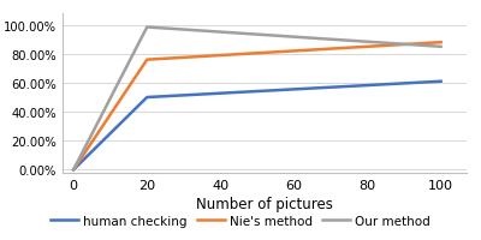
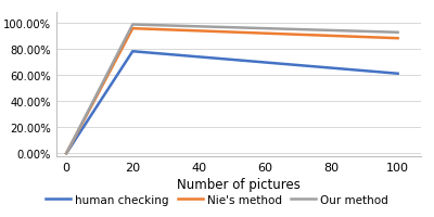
human checking/20: 50% -> 78%
Nie's method/20: 76% -> 95%
Our method/100: 85% -> 93%
